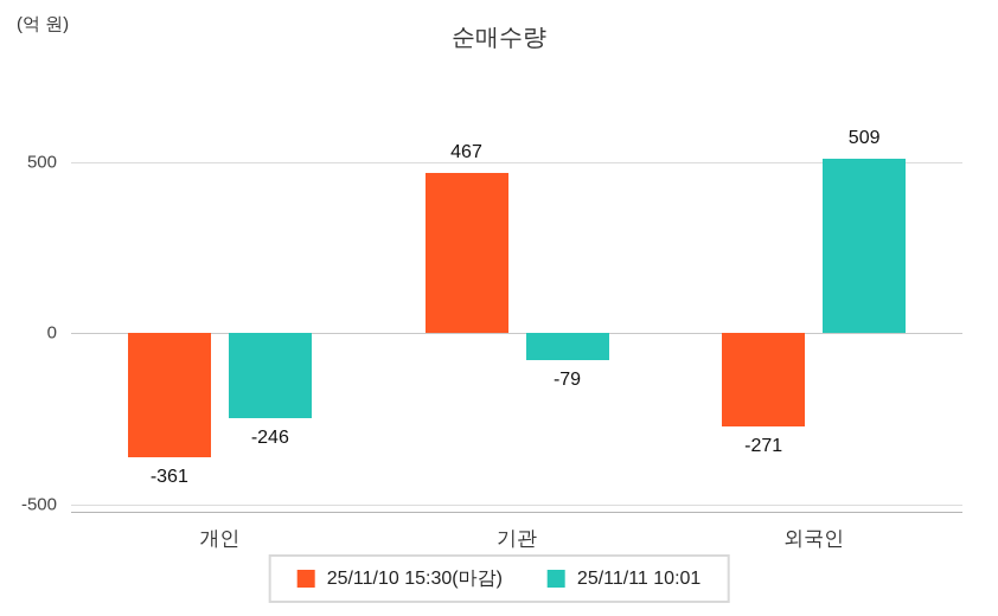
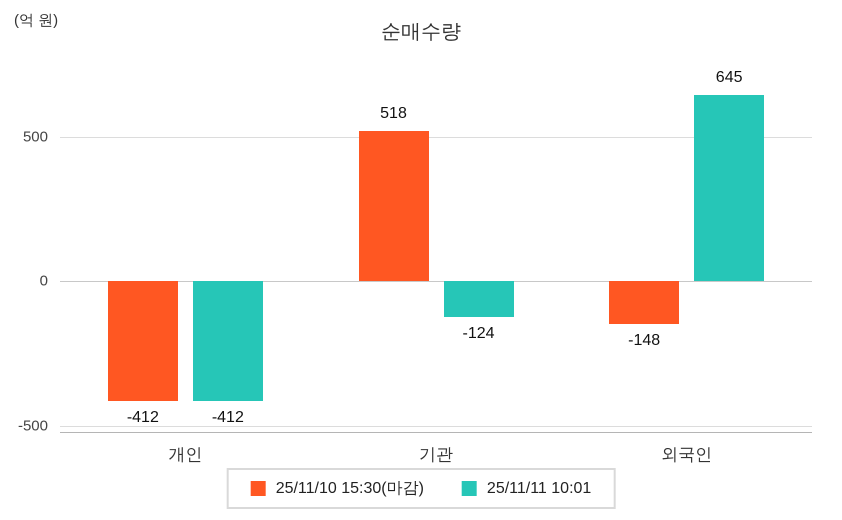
25/11/10 15:30(마감)/개인: -361 -> -412
25/11/11 10:01/개인: -246 -> -412
25/11/10 15:30(마감)/기관: 467 -> 518
25/11/11 10:01/기관: -79 -> -124
25/11/10 15:30(마감)/외국인: -271 -> -148
25/11/11 10:01/외국인: 509 -> 645
